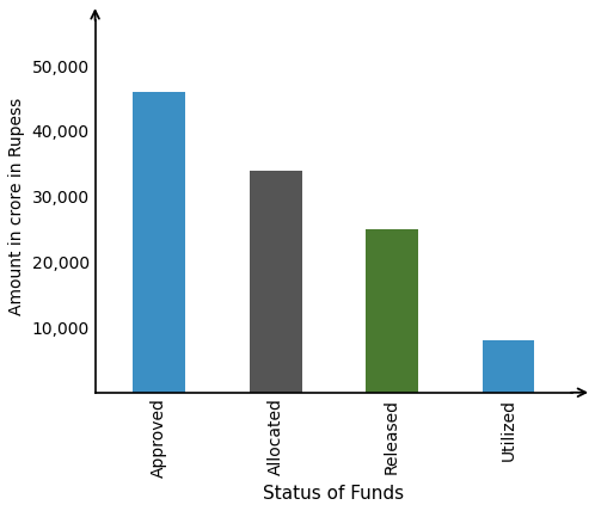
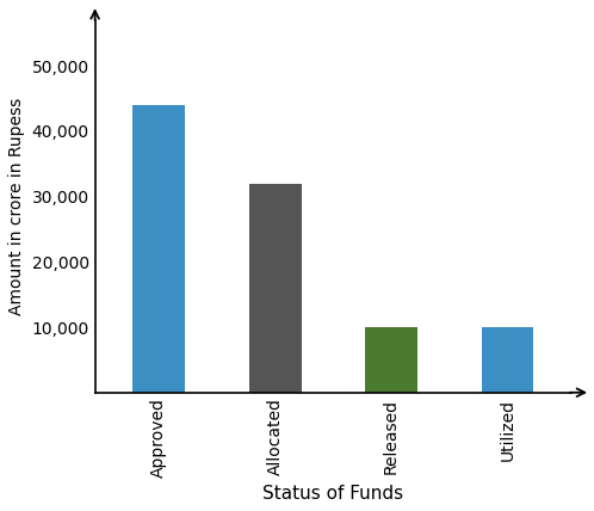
Approved: 46,000 -> 44,000
Allocated: 34,000 -> 32,000
Released: 25,000 -> 10,000
Utilized: 8,000 -> 10,000
